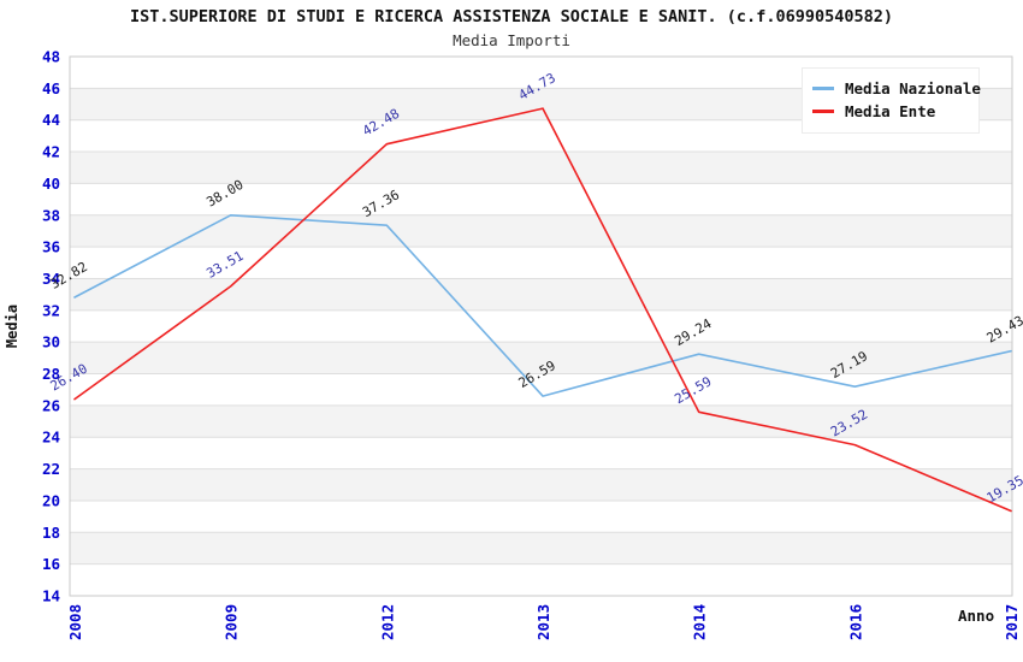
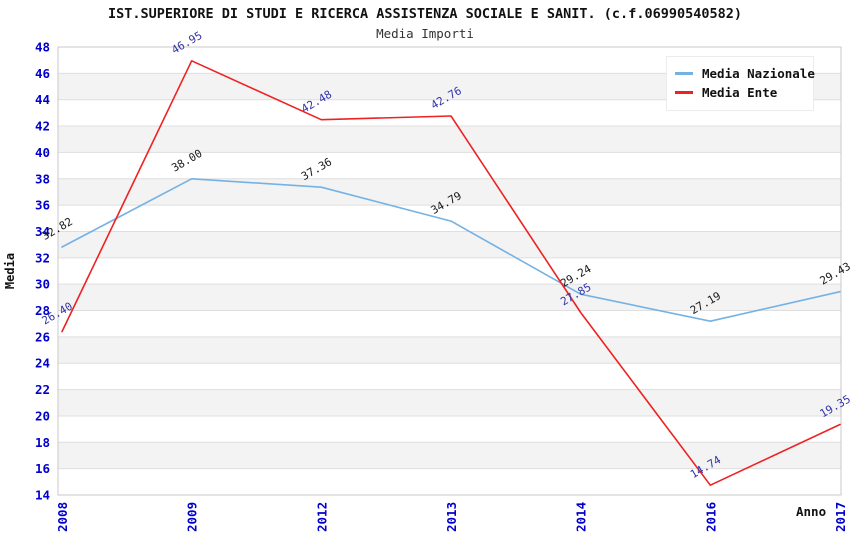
Media Ente/2009: 33.51 -> 46.95
Media Nazionale/2013: 26.59 -> 34.79
Media Ente/2013: 44.73 -> 42.76
Media Ente/2014: 25.59 -> 27.85
Media Ente/2016: 23.52 -> 14.74
